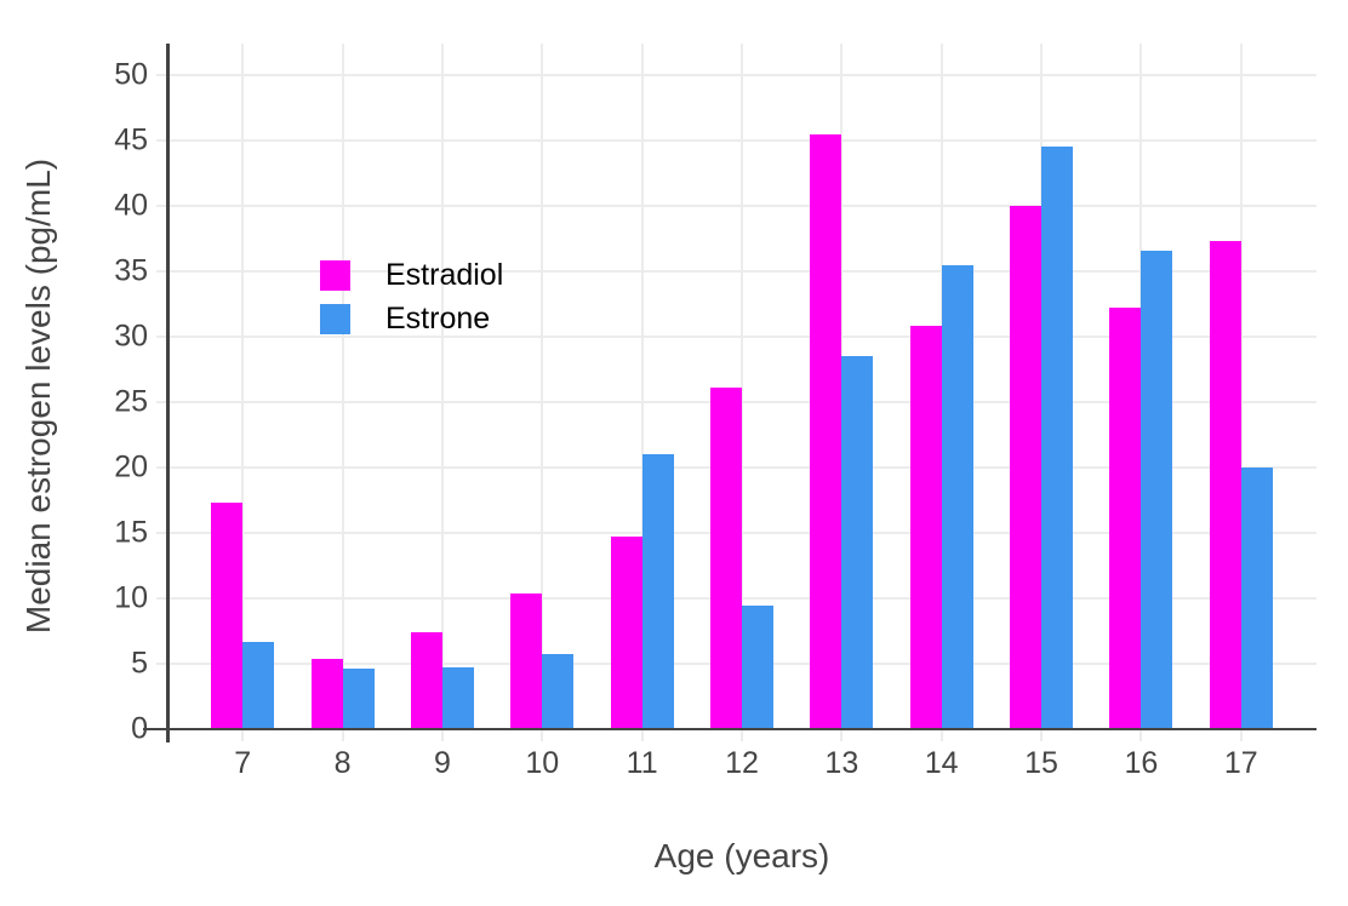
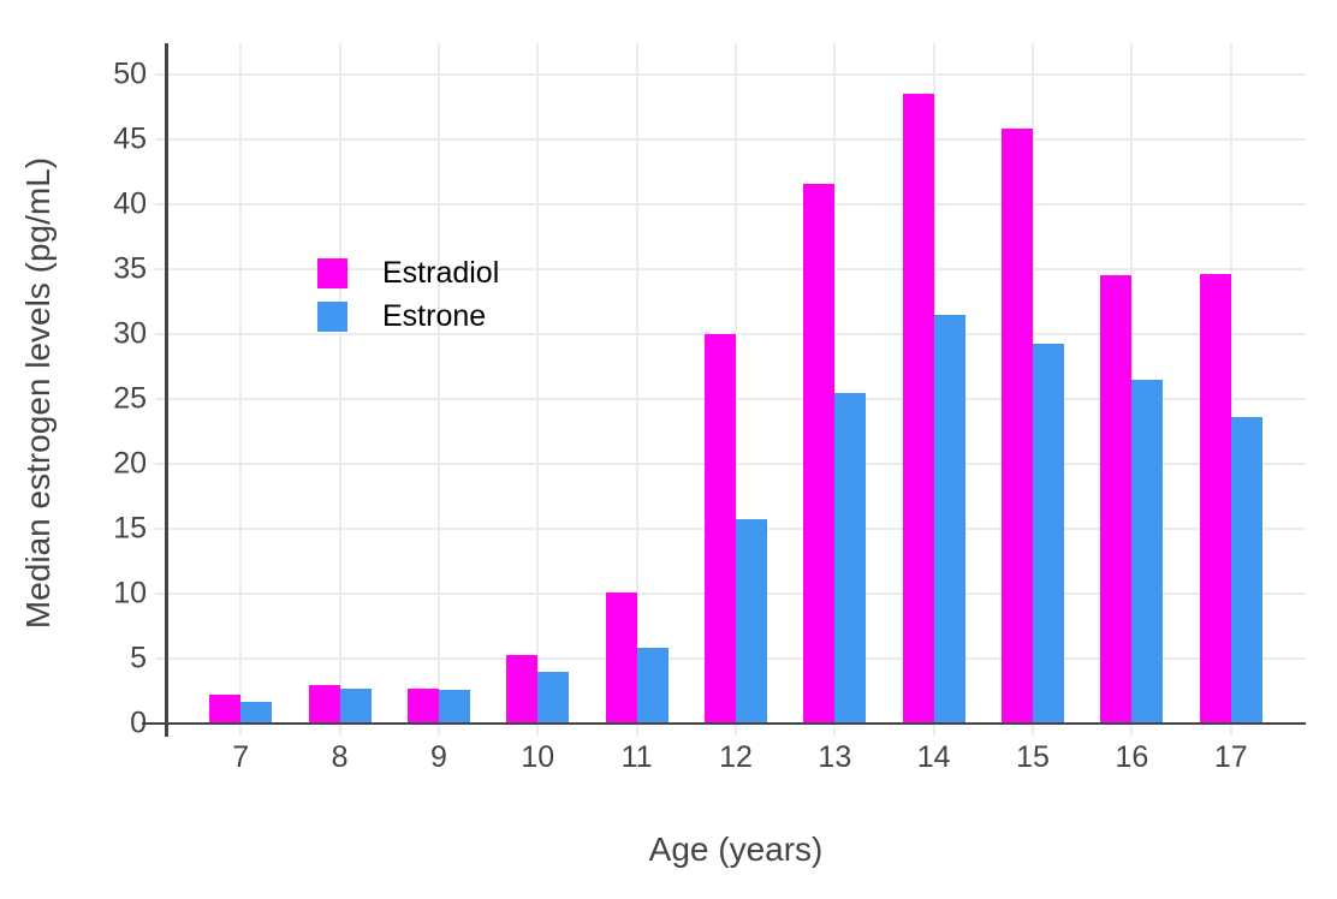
Estradiol/7: 17.3 -> 2.2
Estrone/7: 6.7 -> 1.7
Estradiol/8: 5.4 -> 3.0
Estrone/8: 4.6 -> 2.7
Estradiol/9: 7.4 -> 2.7
Estrone/9: 4.7 -> 2.6
Estradiol/10: 10.4 -> 5.3
Estrone/10: 5.7 -> 4.0
Estradiol/11: 14.7 -> 10.1
Estrone/11: 21.0 -> 5.8
Estradiol/12: 26.1 -> 30.0
Estrone/12: 9.4 -> 15.7
Estradiol/13: 45.5 -> 41.6
Estrone/13: 28.5 -> 25.5
Estradiol/14: 30.8 -> 48.5
Estrone/14: 35.5 -> 31.5
Estradiol/15: 40.0 -> 45.8
Estrone/15: 44.5 -> 29.3
Estradiol/16: 32.2 -> 34.5
Estrone/16: 36.6 -> 26.5
Estradiol/17: 37.3 -> 34.6
Estrone/17: 20.0 -> 23.6
